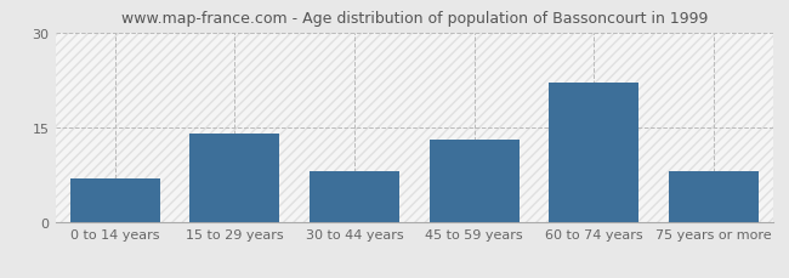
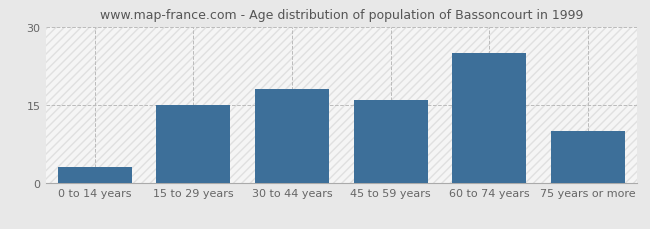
0 to 14 years: 7 -> 3
15 to 29 years: 14 -> 15
30 to 44 years: 8 -> 18
45 to 59 years: 13 -> 16
60 to 74 years: 22 -> 25
75 years or more: 8 -> 10
